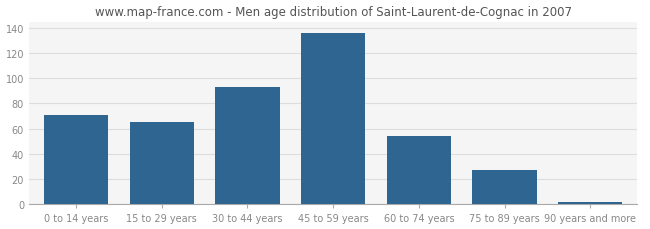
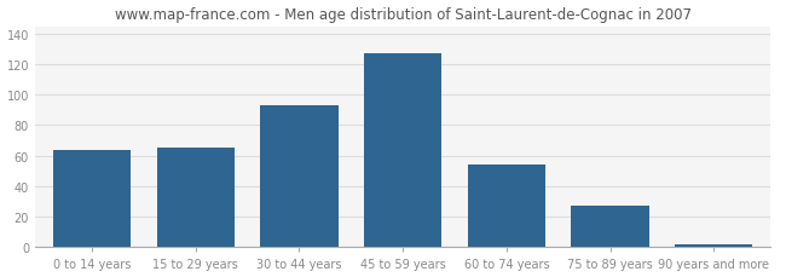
0 to 14 years: 71 -> 64
45 to 59 years: 136 -> 127
